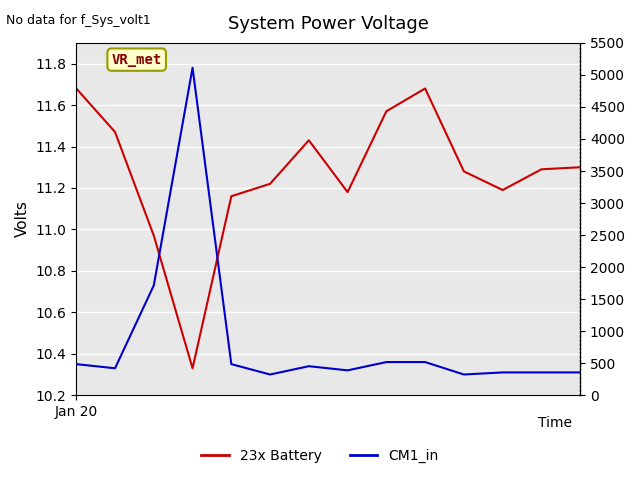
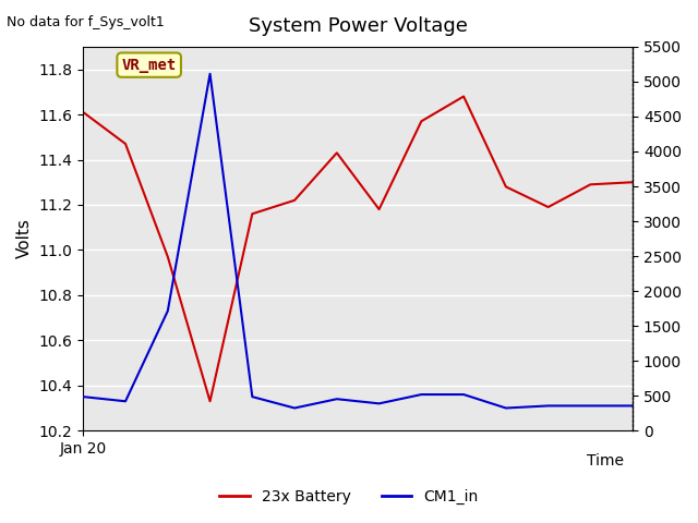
23x Battery/Jan 20: 11.68 -> 11.61
